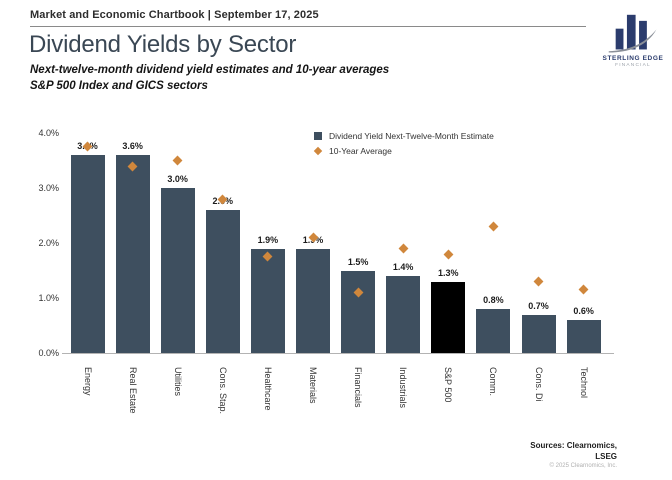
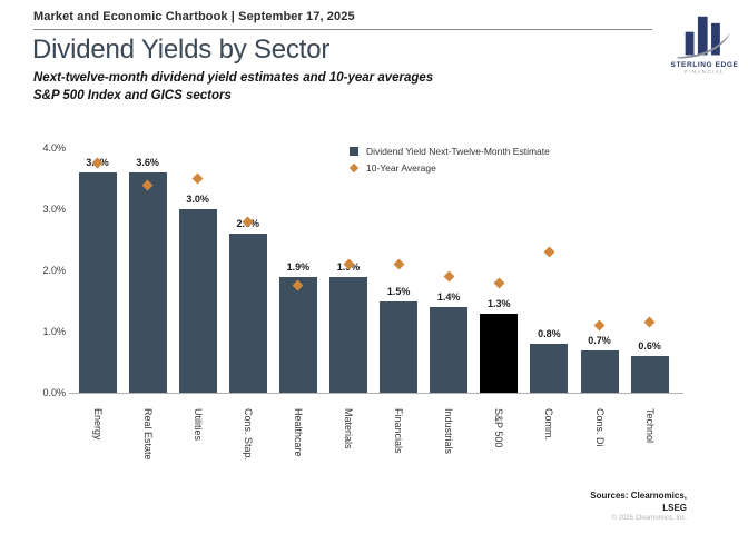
10-Year Average/Financials: 1.1% -> 2.1%
10-Year Average/Cons. Di: 1.3% -> 1.1%
